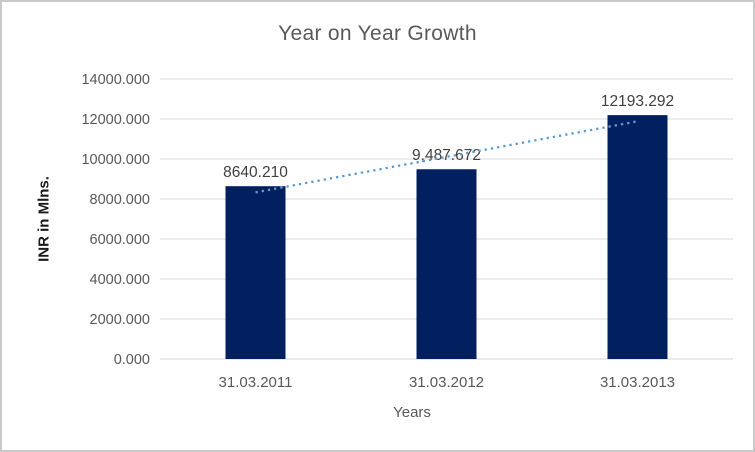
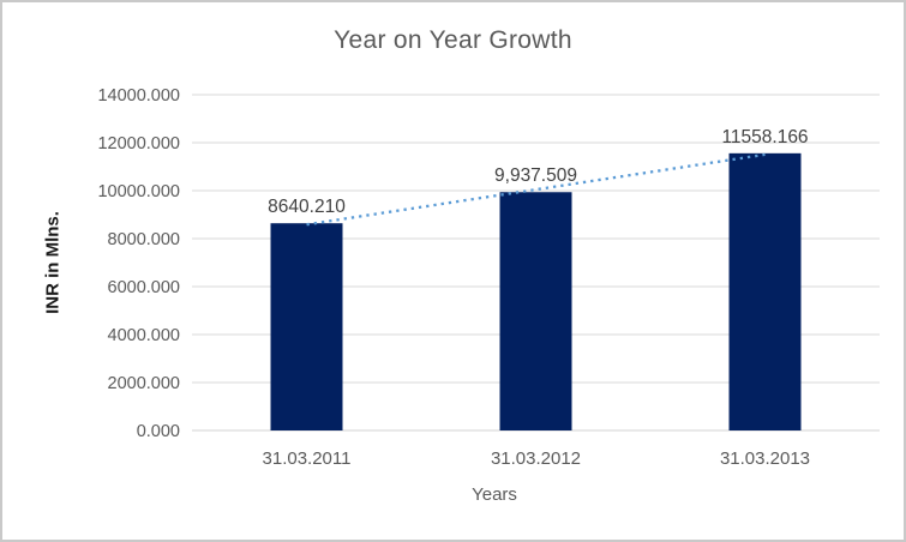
31.03.2012: 9,487.672 -> 9,937.509
31.03.2013: 12193.292 -> 11558.166
